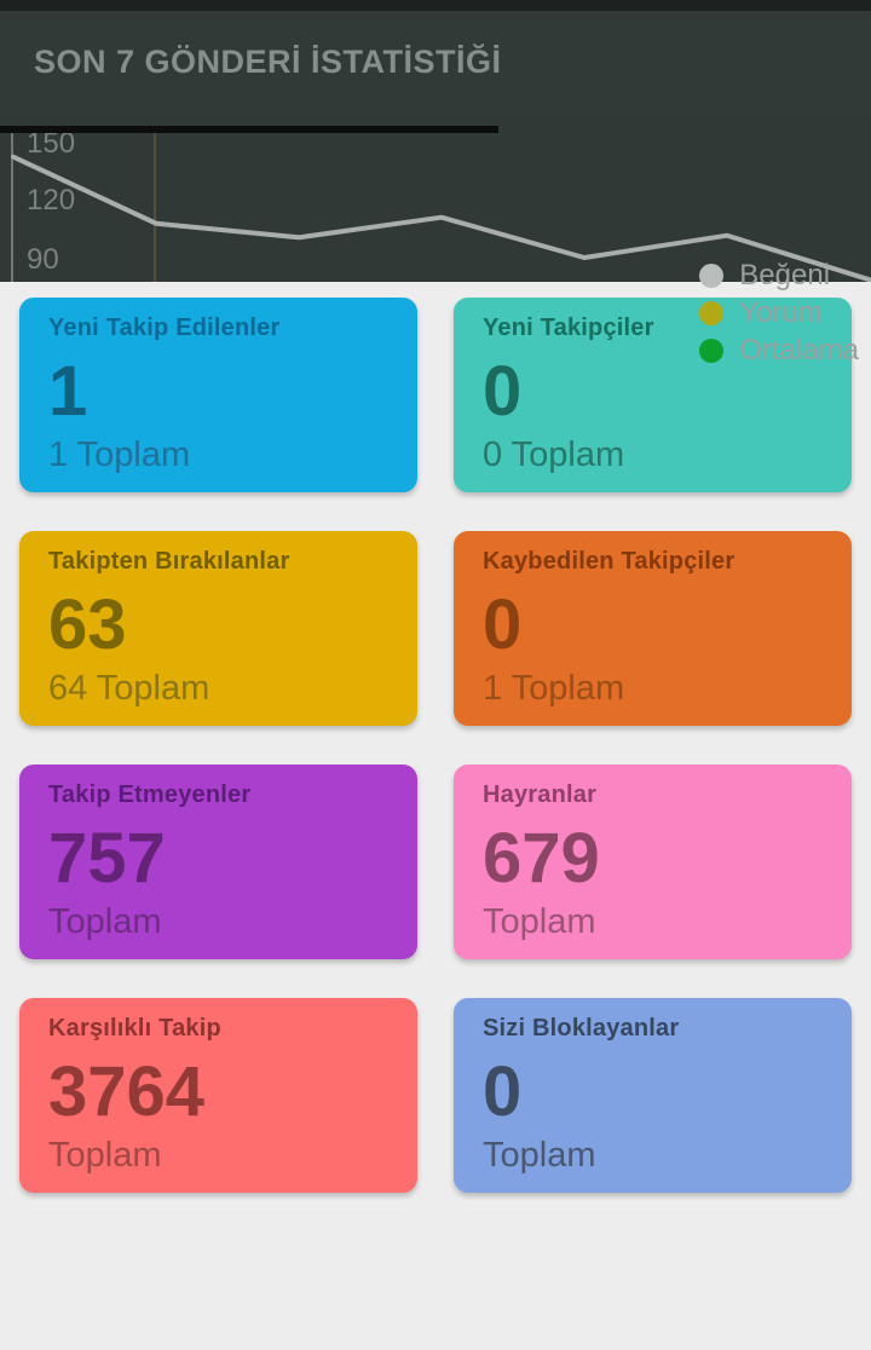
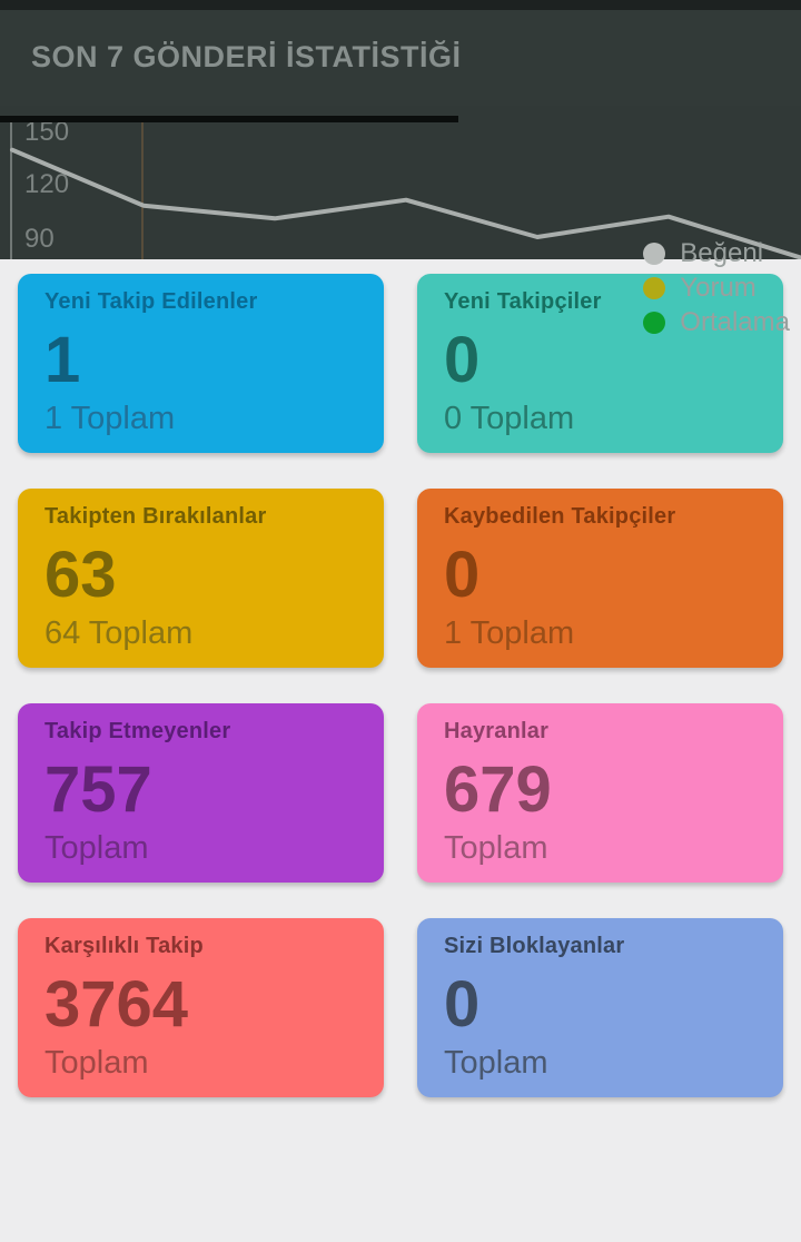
1: 143 -> 140
